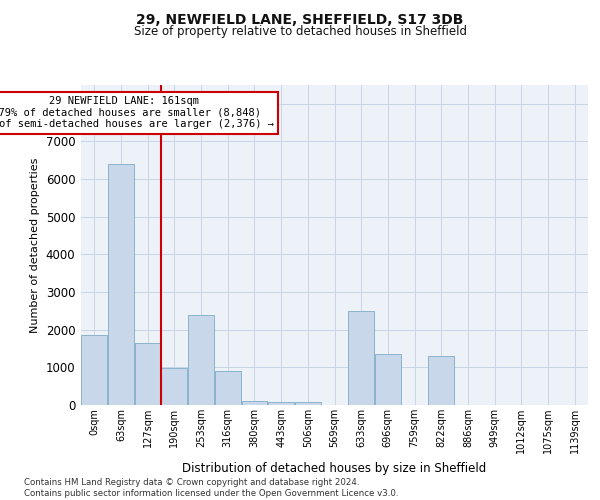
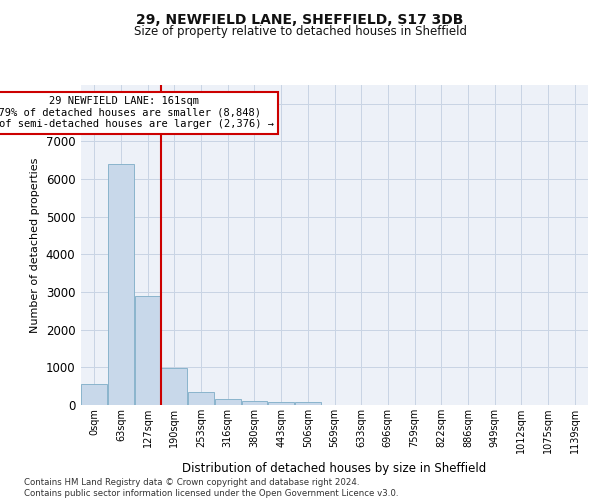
0sqm: 1850 -> 550
127sqm: 1650 -> 2900
253sqm: 2400 -> 340
316sqm: 900 -> 160
633sqm: 2500 -> 0
696sqm: 1350 -> 0
822sqm: 1300 -> 0
